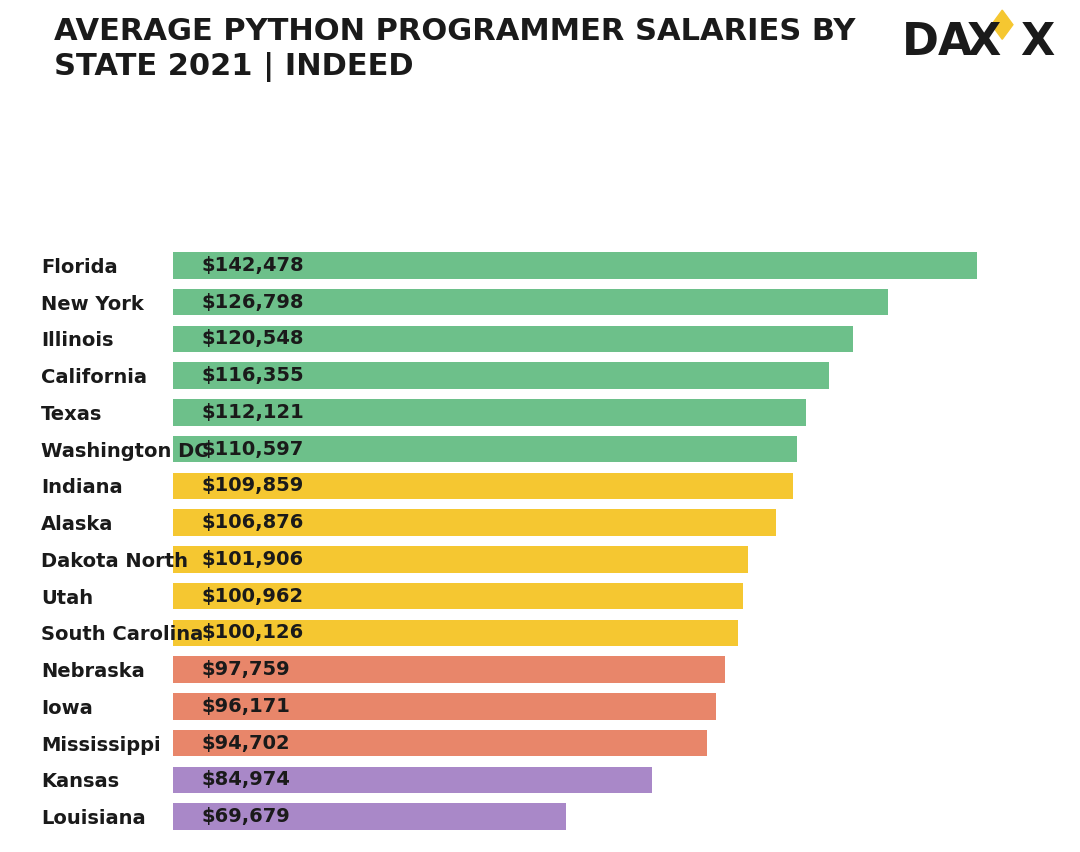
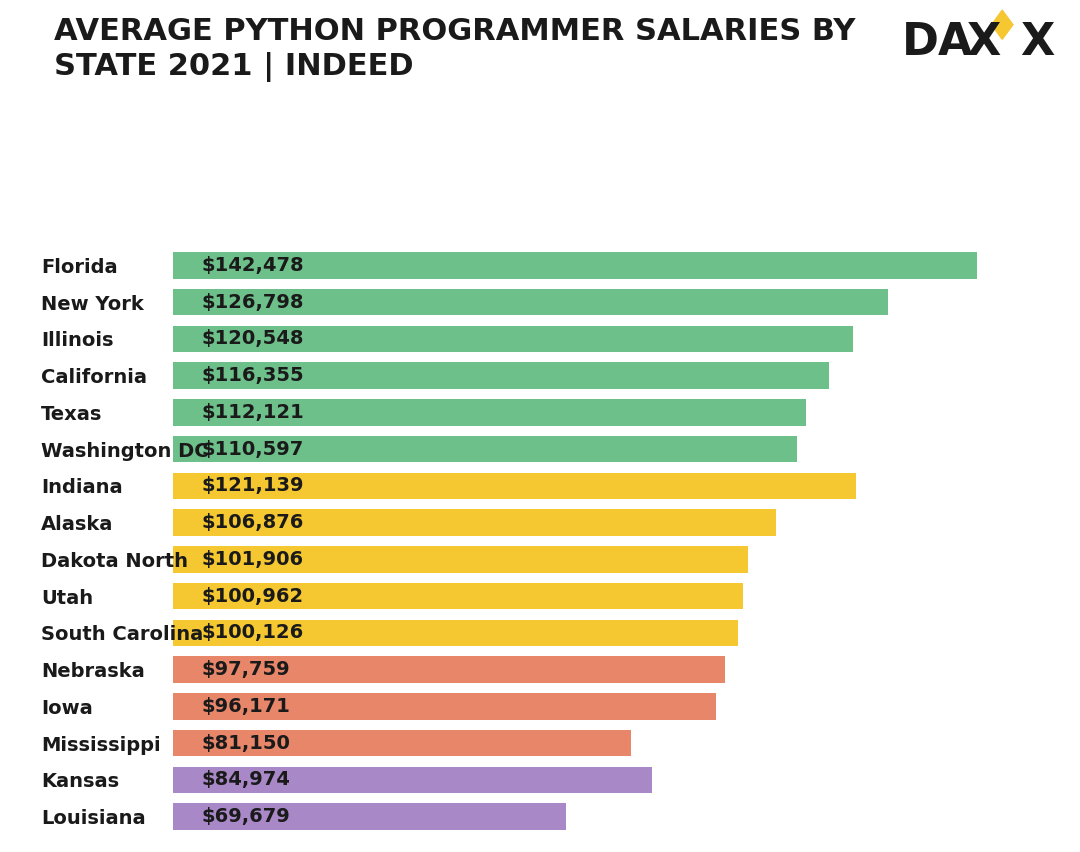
Indiana: $109,859 -> $121,139
Mississippi: $94,702 -> $81,150
